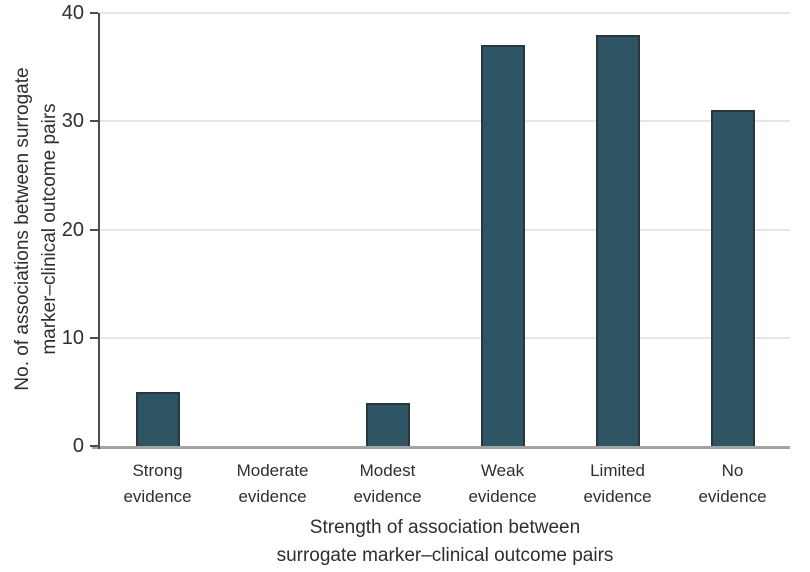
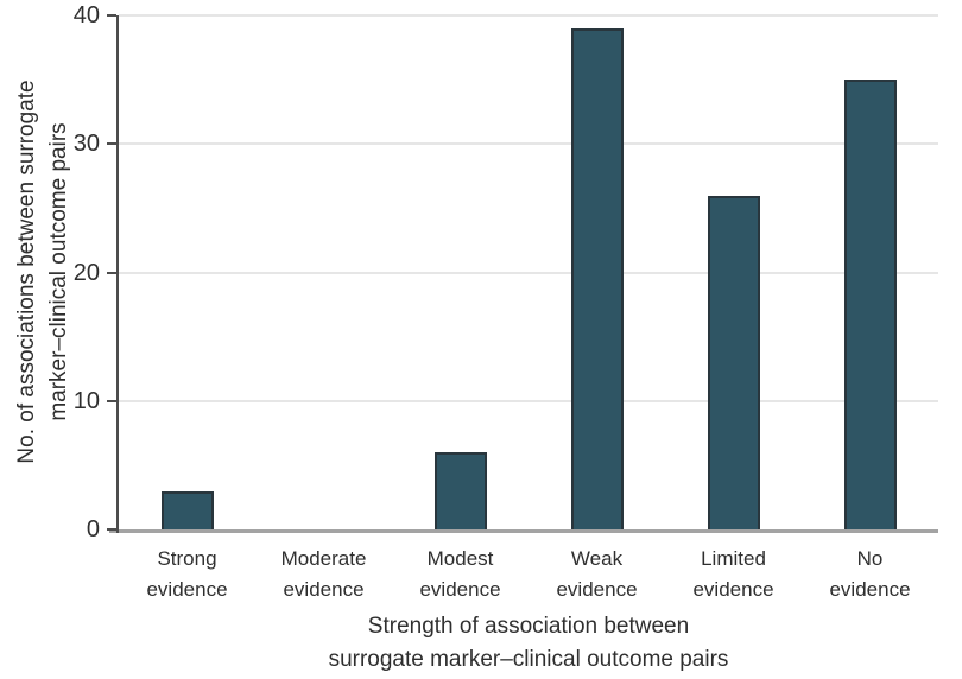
Strong evidence: 5 -> 3
Modest evidence: 4 -> 6
Weak evidence: 37 -> 39
Limited evidence: 38 -> 26
No evidence: 31 -> 35
